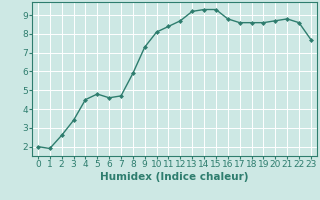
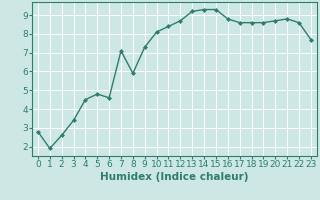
0: 2.0 -> 2.8
7: 4.7 -> 7.1
